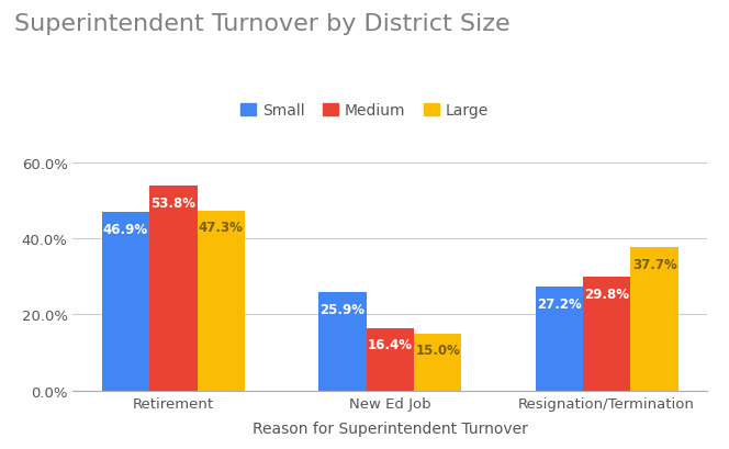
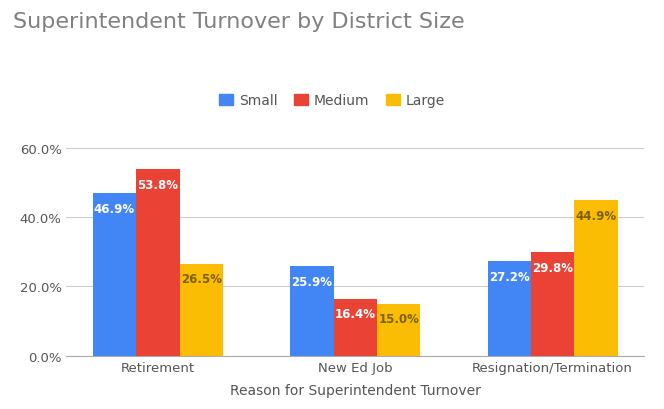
Large/Retirement: 47.3% -> 26.5%
Large/Resignation/Termination: 37.7% -> 44.9%
